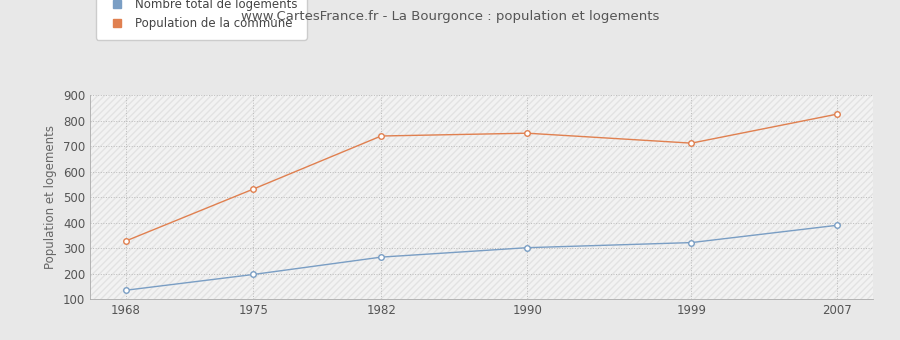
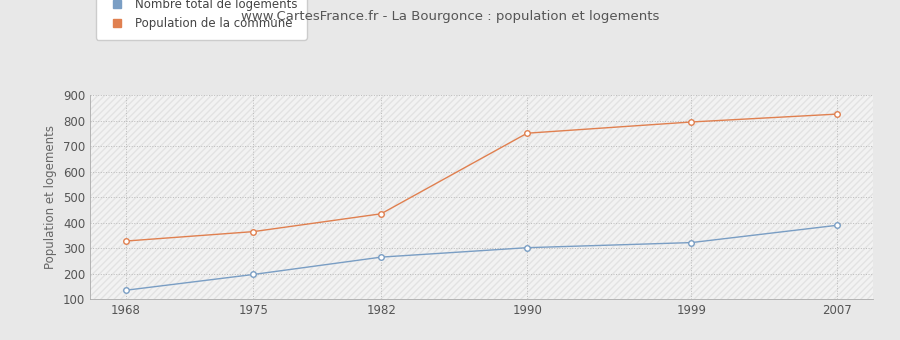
Population de la commune/1975: 532 -> 365
Population de la commune/1982: 740 -> 435
Population de la commune/1999: 712 -> 795
